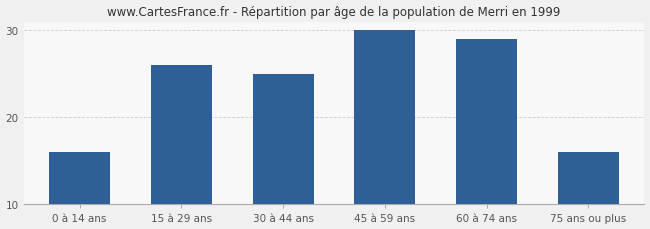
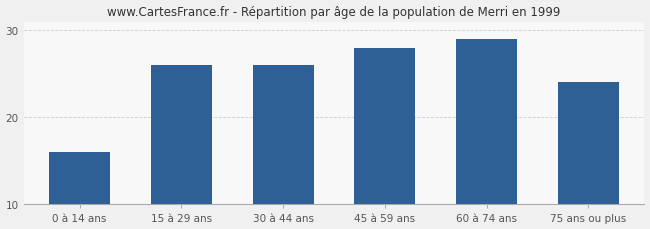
30 à 44 ans: 25 -> 26
45 à 59 ans: 30 -> 28
75 ans ou plus: 16 -> 24
